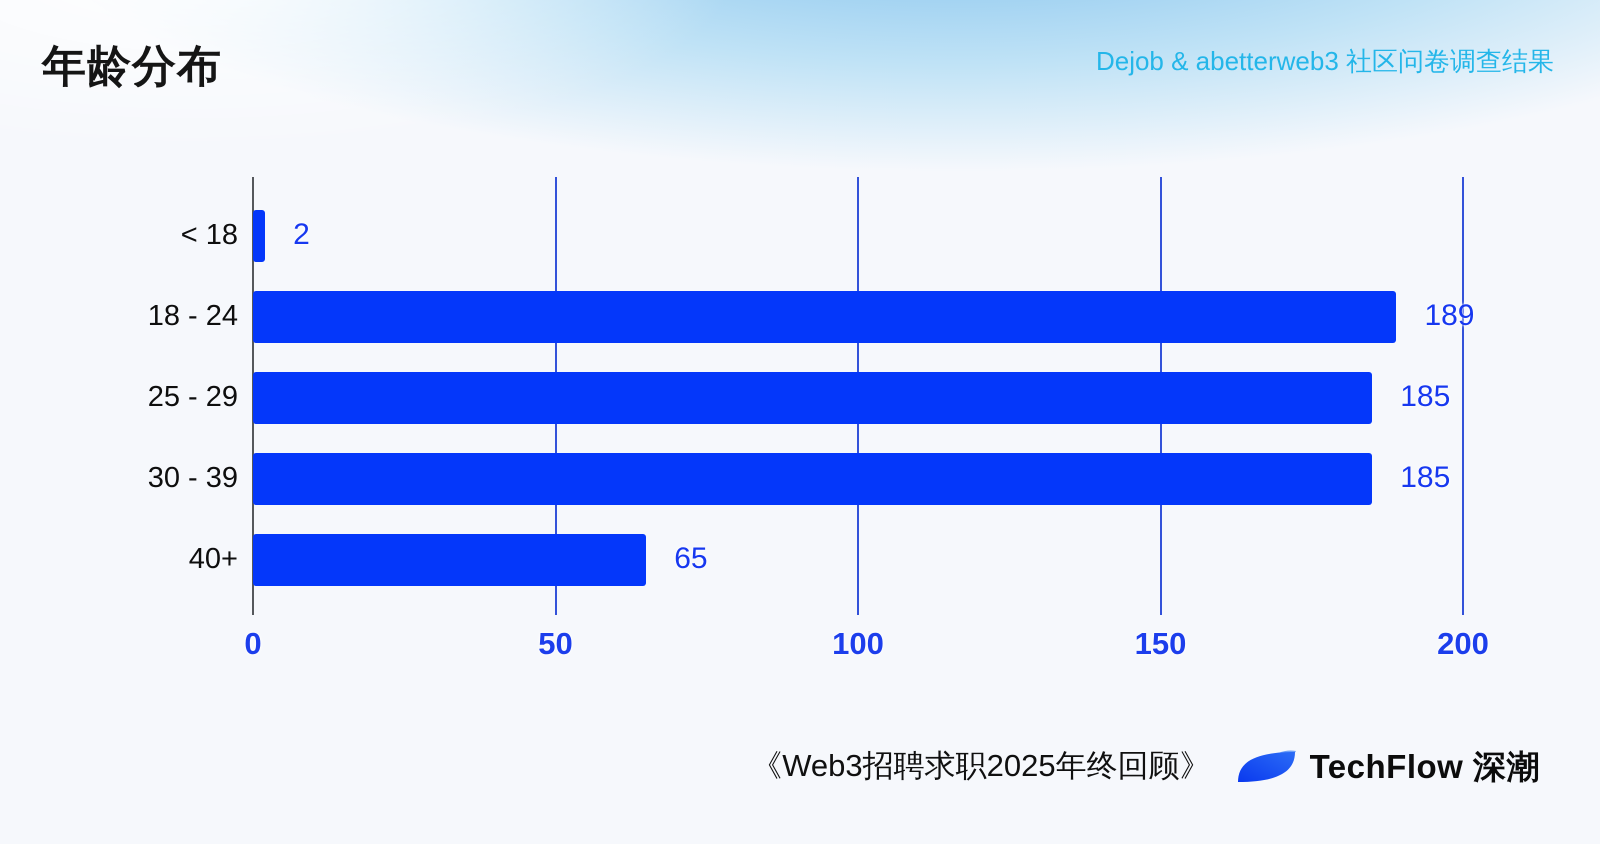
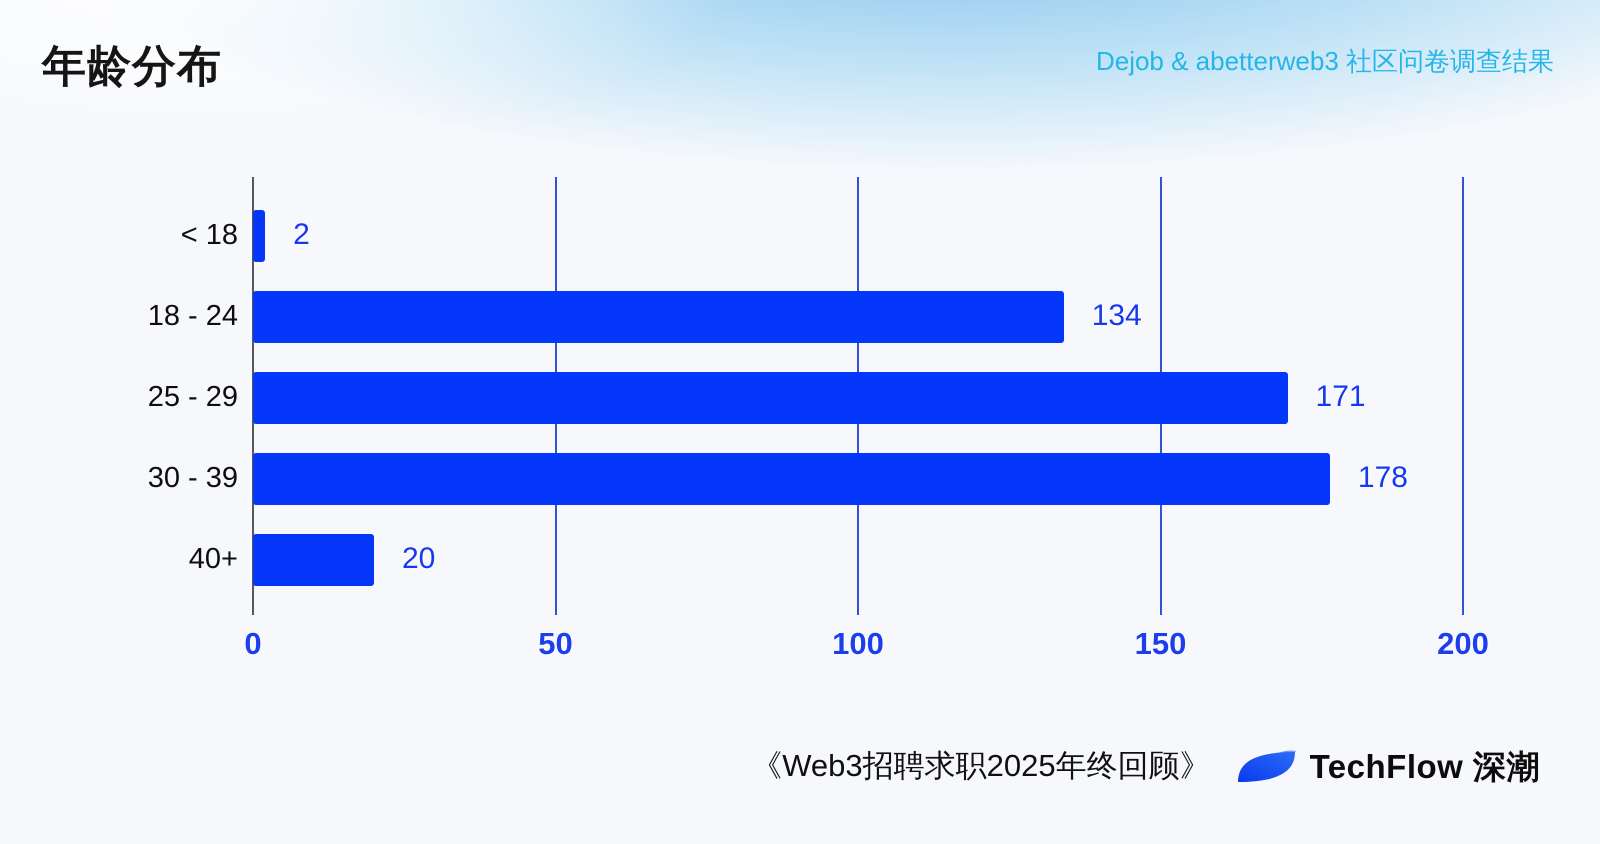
18 - 24: 189 -> 134
25 - 29: 185 -> 171
30 - 39: 185 -> 178
40+: 65 -> 20
